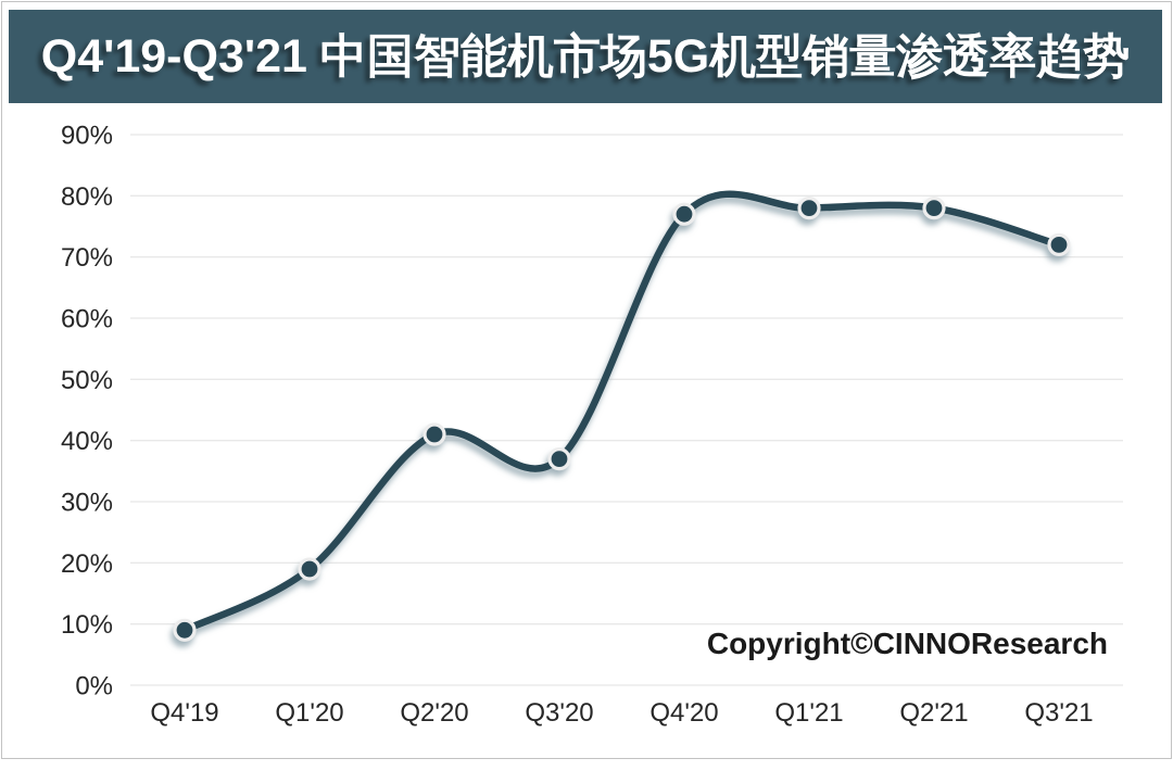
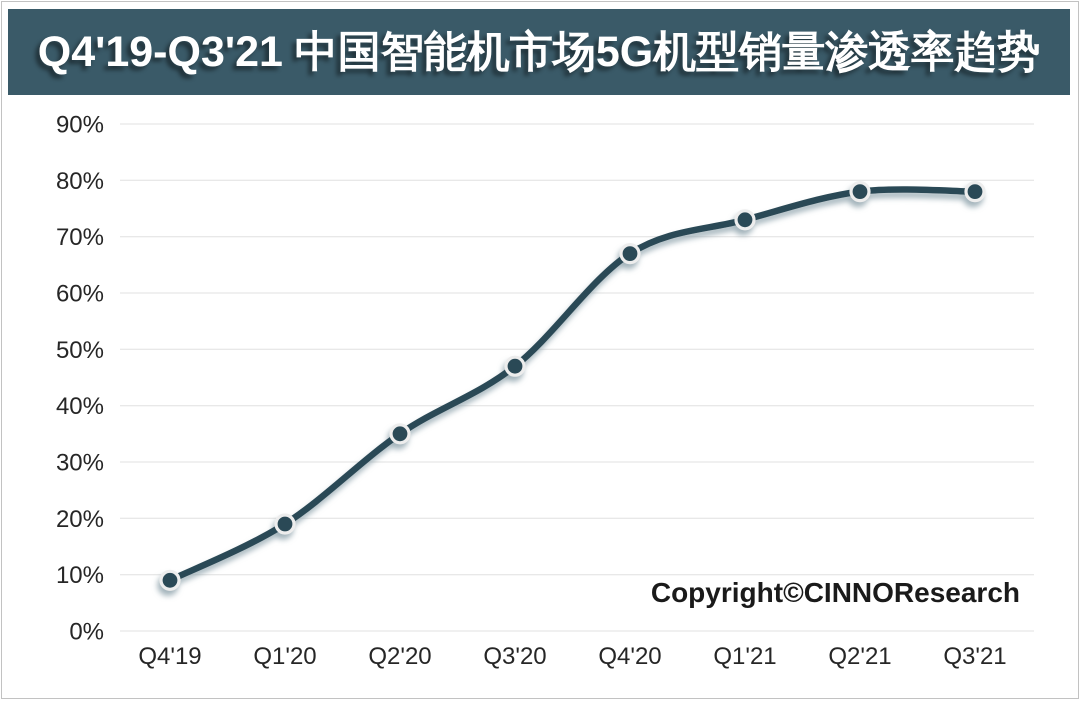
Q2'20: 41% -> 35%
Q3'20: 37% -> 47%
Q4'20: 77% -> 67%
Q1'21: 78% -> 73%
Q3'21: 72% -> 78%
